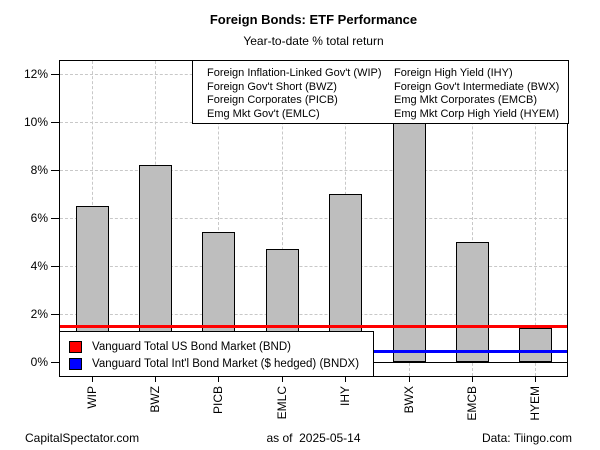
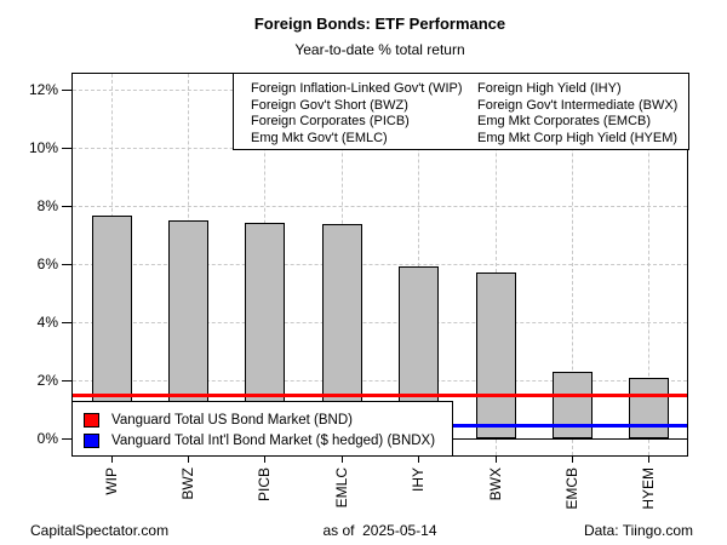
WIP: 6.5% -> 7.7%
BWZ: 8.2% -> 7.5%
PICB: 5.4% -> 7.4%
EMLC: 4.7% -> 7.4%
IHY: 7.0% -> 5.9%
BWX: 10.1% -> 5.7%
EMCB: 5.0% -> 2.3%
HYEM: 1.4% -> 2.1%
